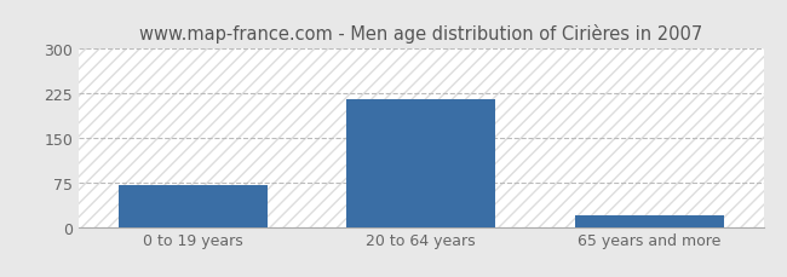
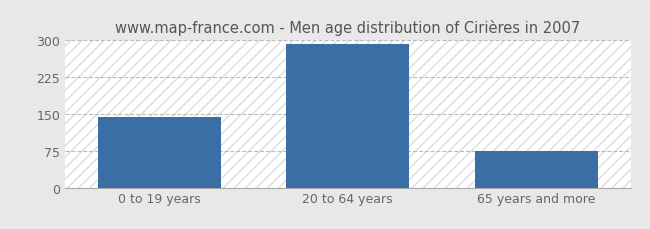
0 to 19 years: 70 -> 143
20 to 64 years: 215 -> 293
65 years and more: 20 -> 74
